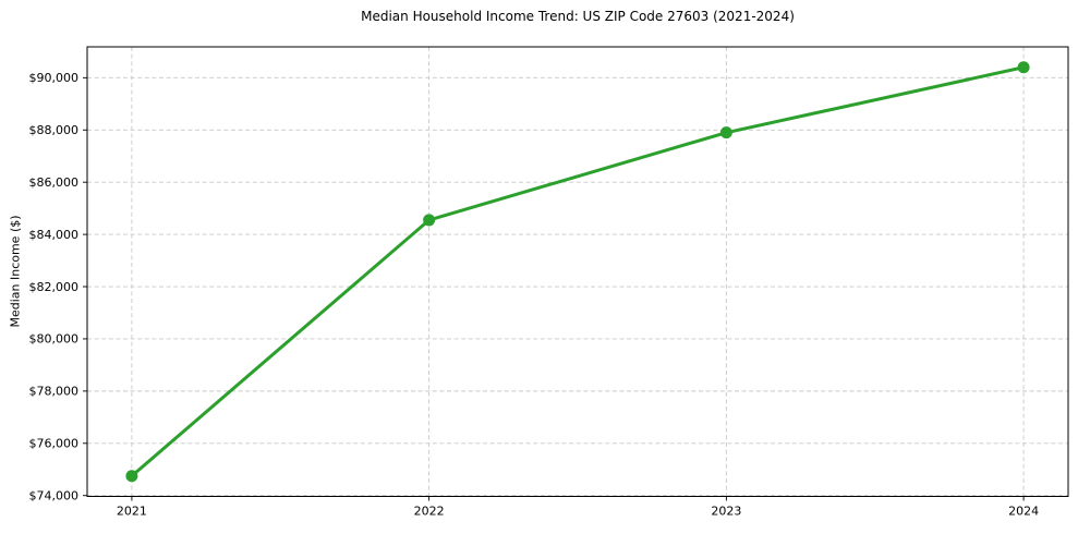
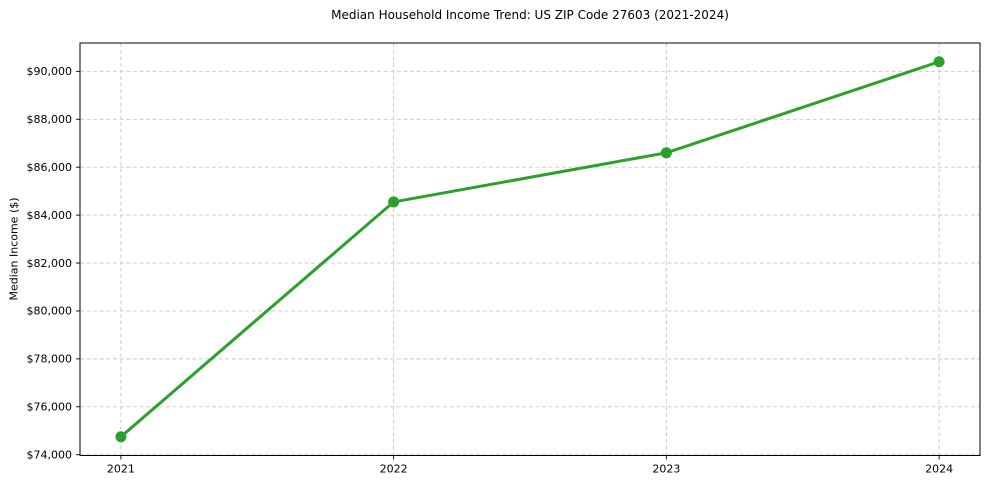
2023: $87900 -> $86600
